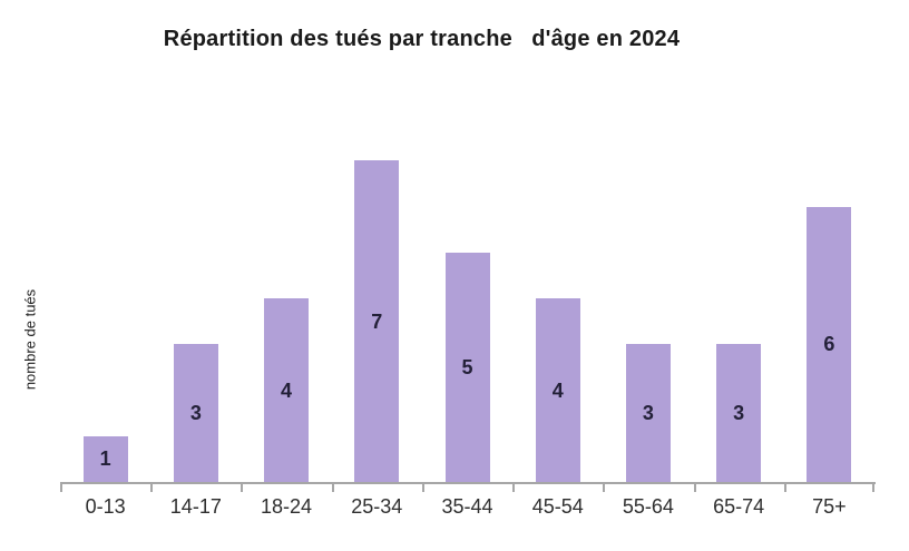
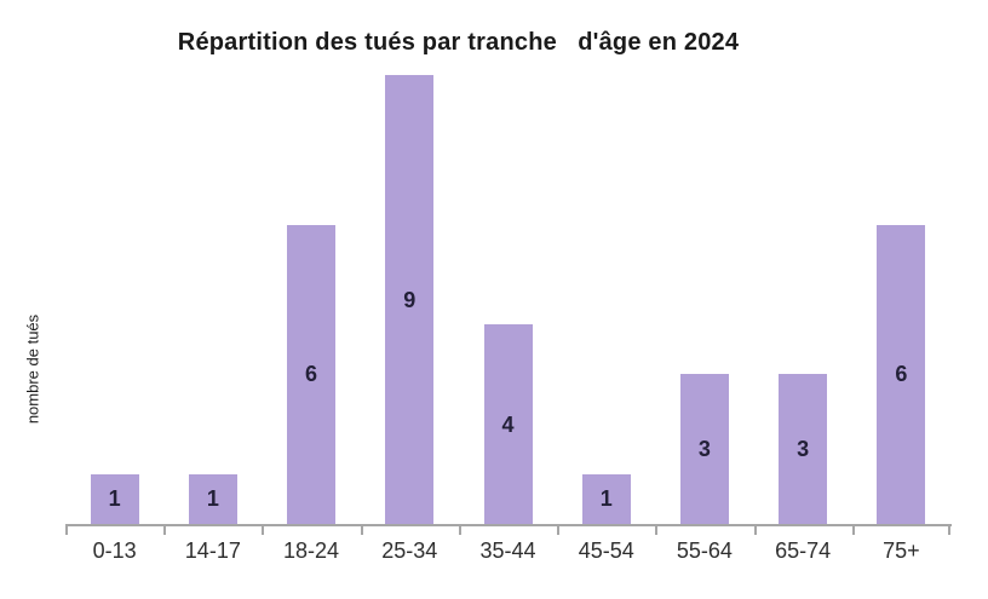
14-17: 3 -> 1
18-24: 4 -> 6
25-34: 7 -> 9
35-44: 5 -> 4
45-54: 4 -> 1
